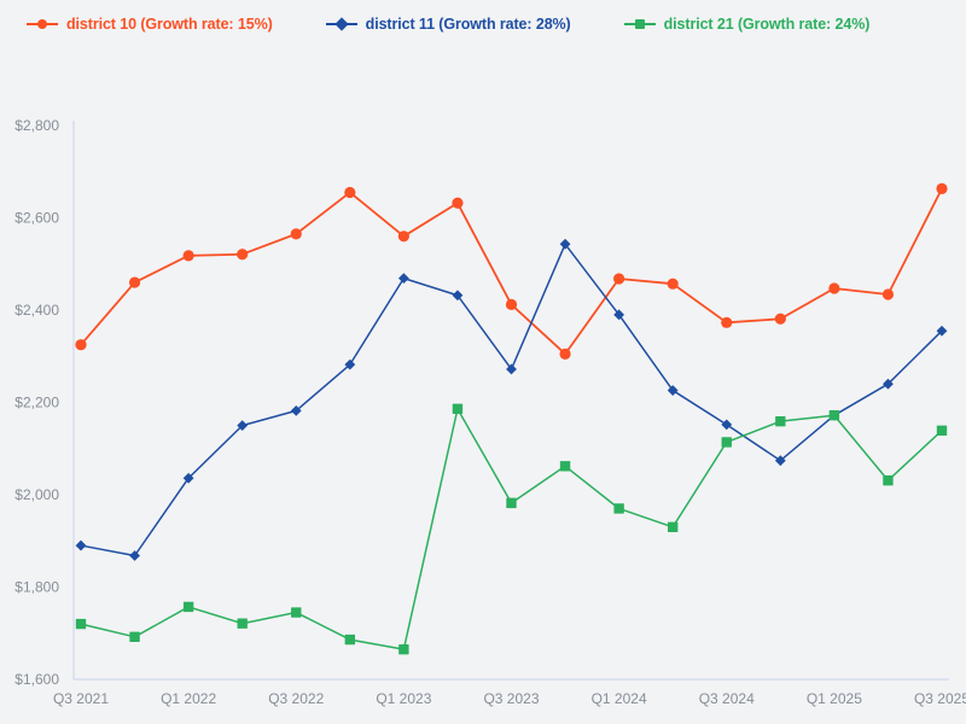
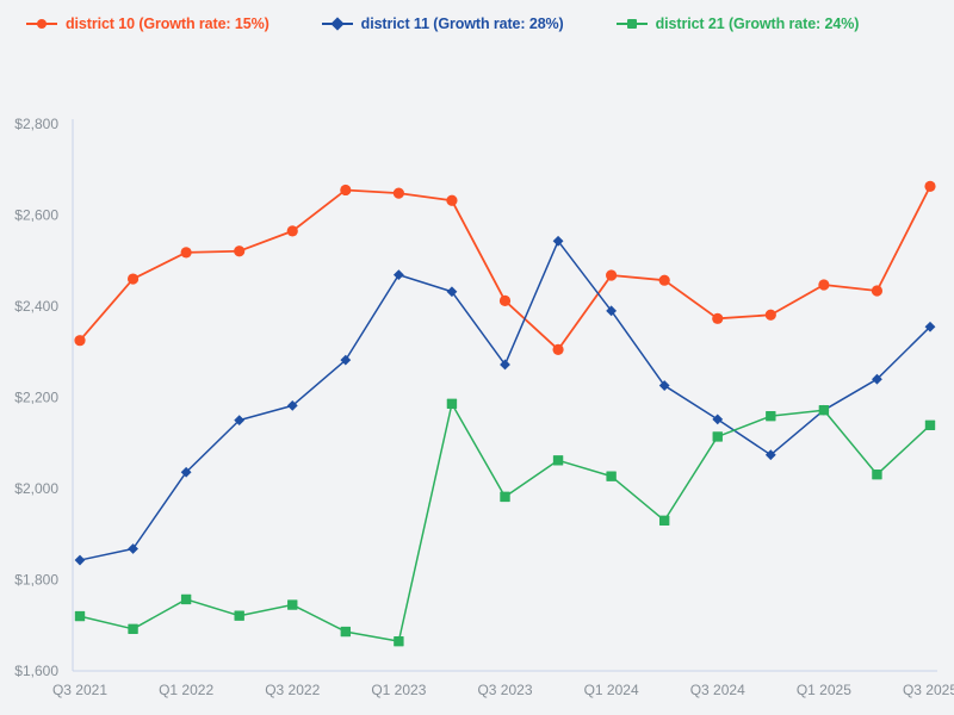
district 11 (Growth rate: 28%)/Q3 2021: $1890 -> $1840
district 10 (Growth rate: 15%)/Q1 2023: $2560 -> $2650
district 21 (Growth rate: 24%)/Q1 2024: $1970 -> $2030
